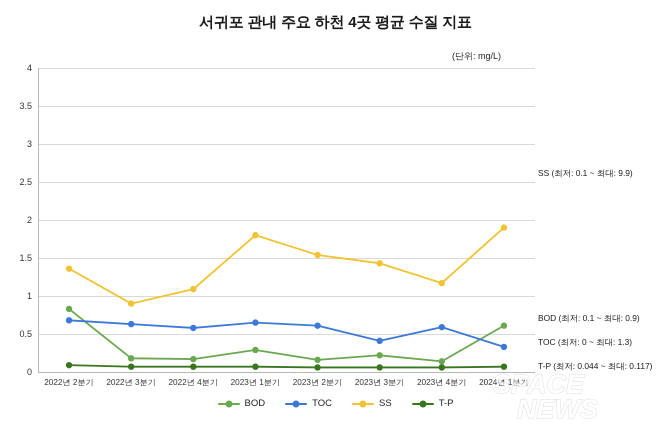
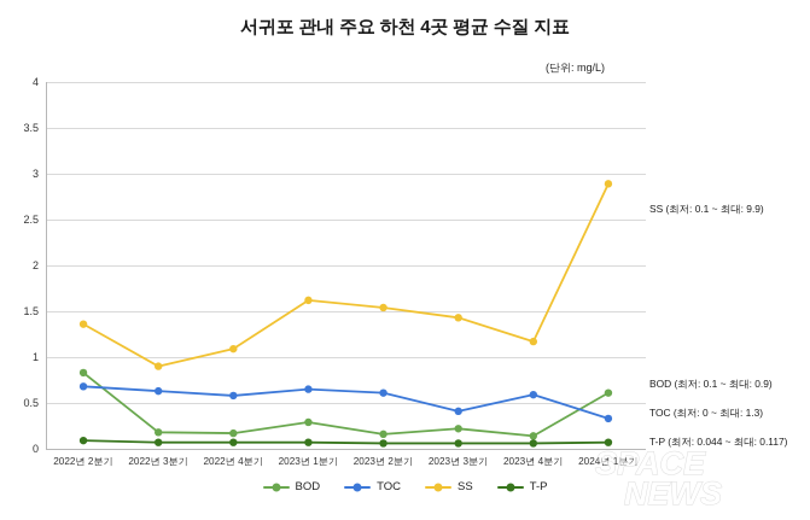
SS/2023년 1분기: 1.8 -> 1.6
SS/2024년 1분기: 1.9 -> 2.9
